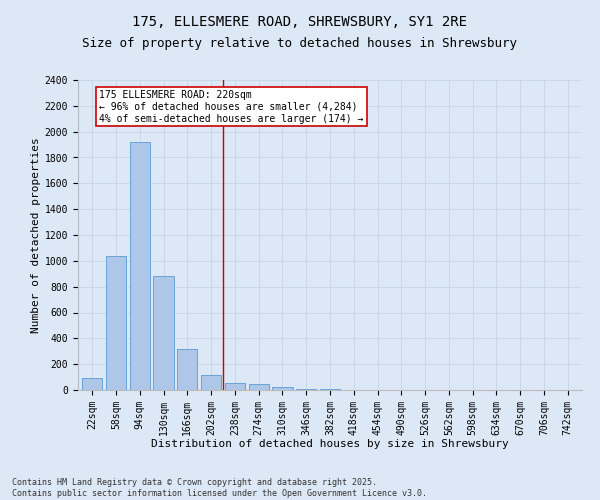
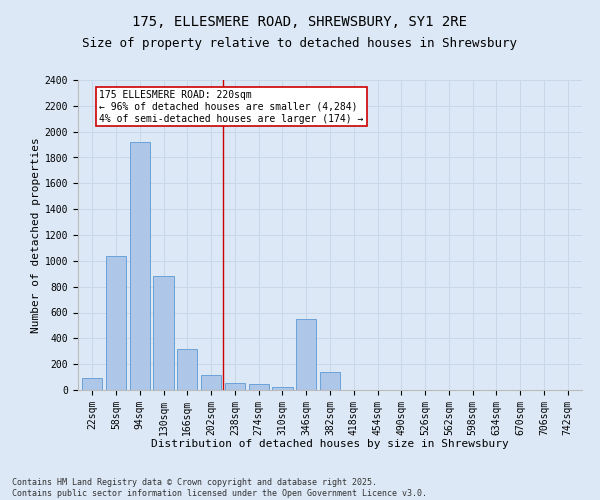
346sqm: 10 -> 550
382sqm: 0 -> 140
